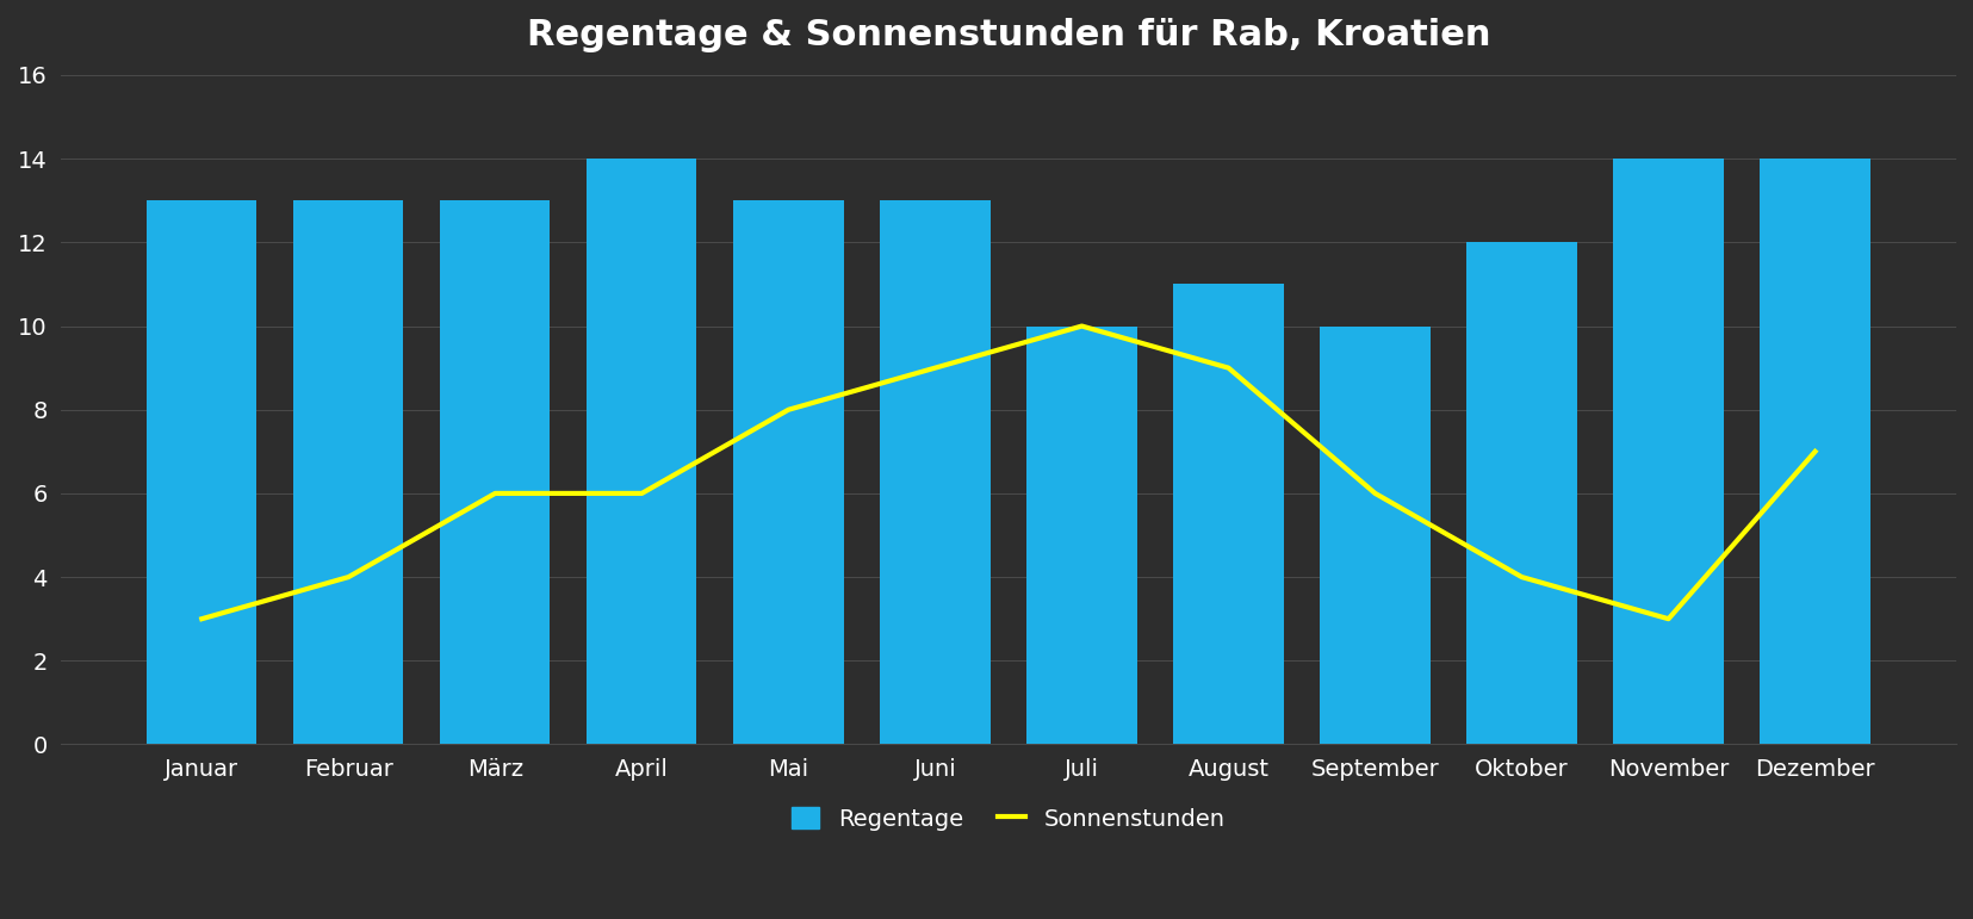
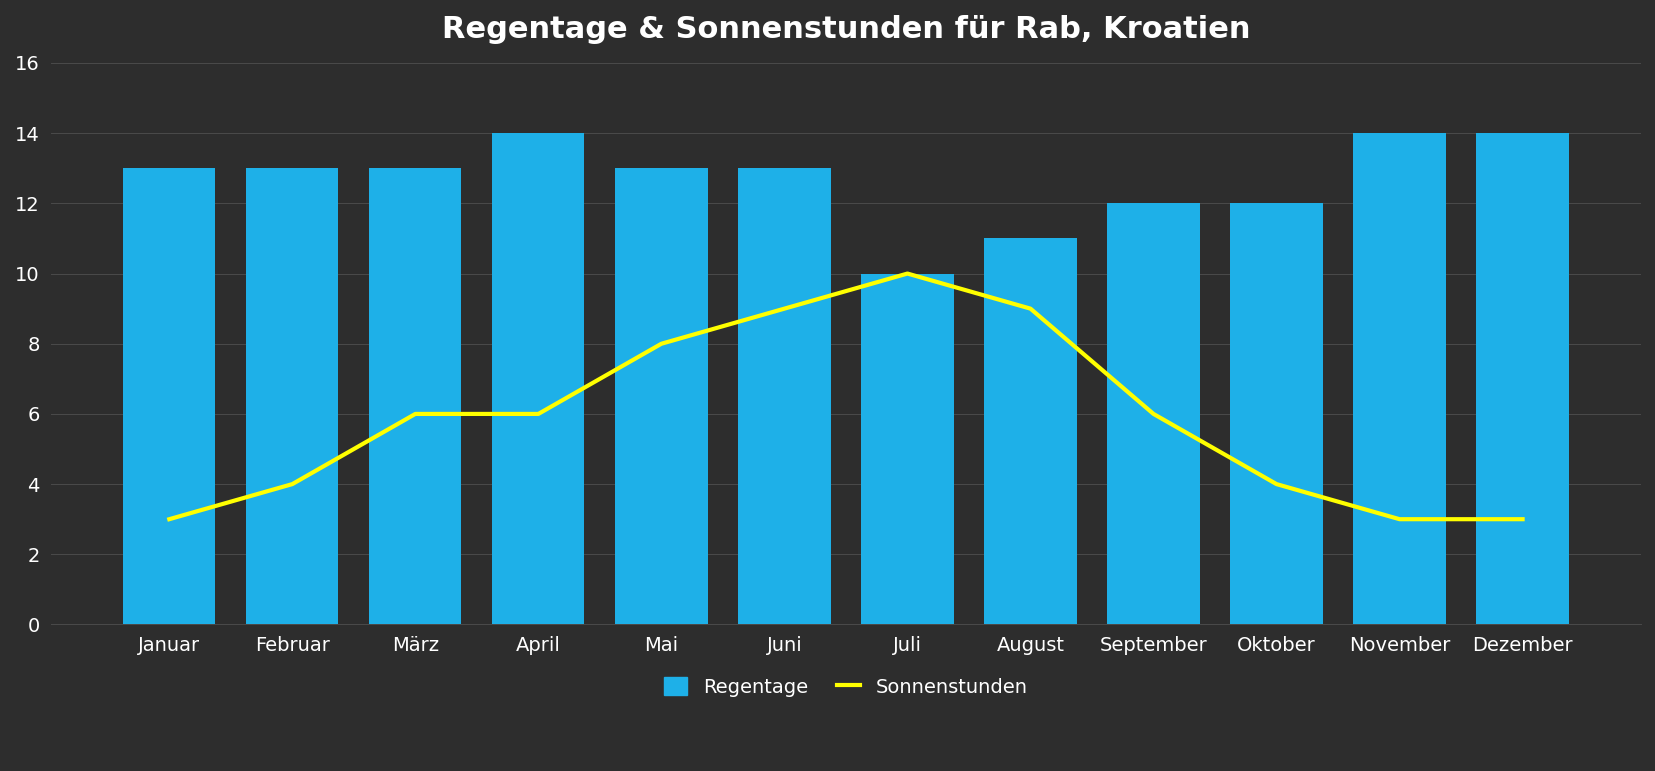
Regentage/September: 10 -> 12
Sonnenstunden/Dezember: 7 -> 3
